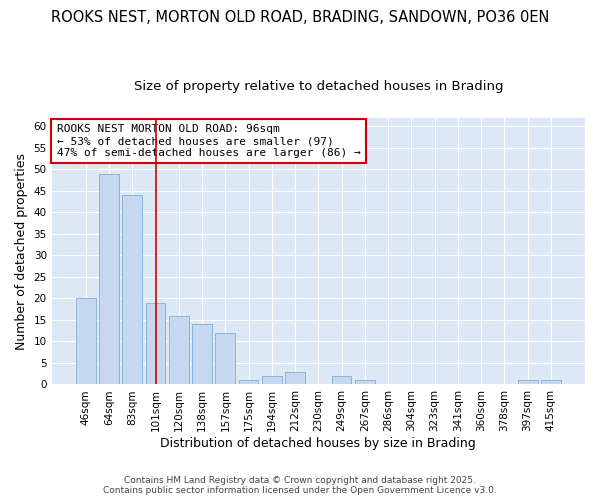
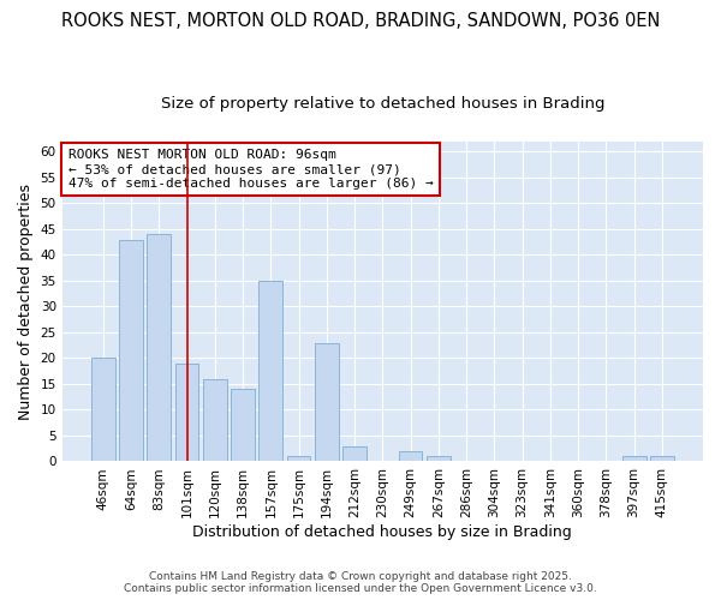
64sqm: 49 -> 43
157sqm: 12 -> 35
194sqm: 2 -> 23
